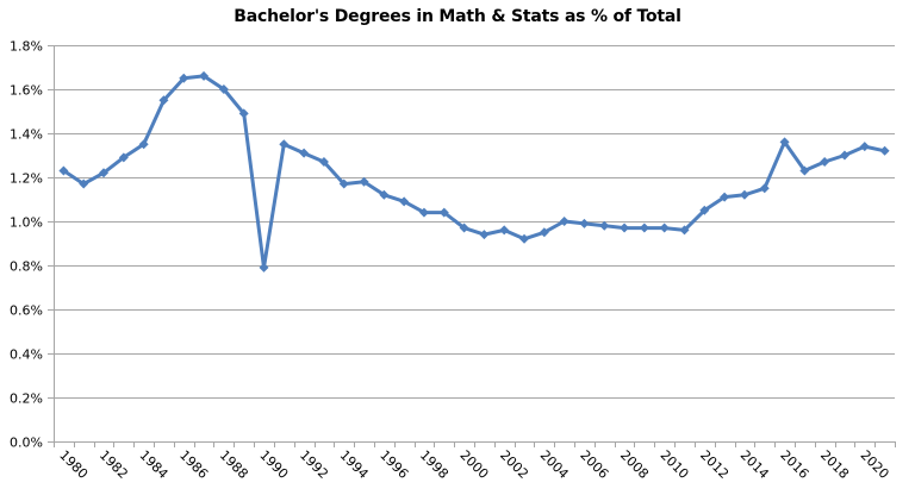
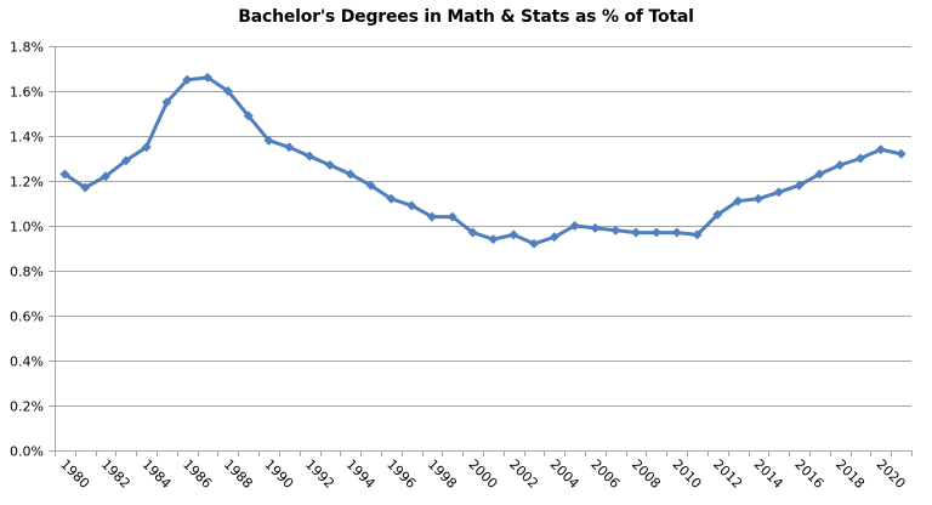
1990: 0.79% -> 1.38%
1994: 1.17% -> 1.23%
2016: 1.36% -> 1.18%
